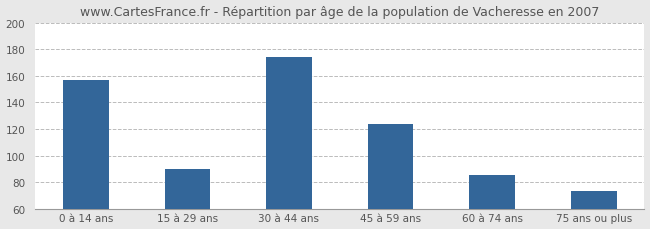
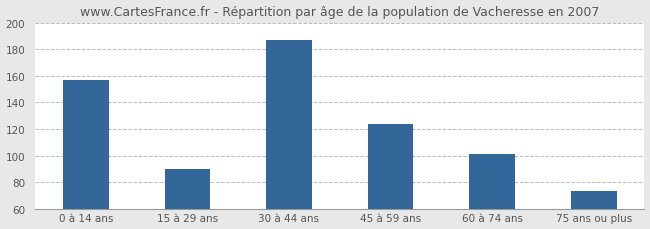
30 à 44 ans: 174 -> 187
60 à 74 ans: 85 -> 101
